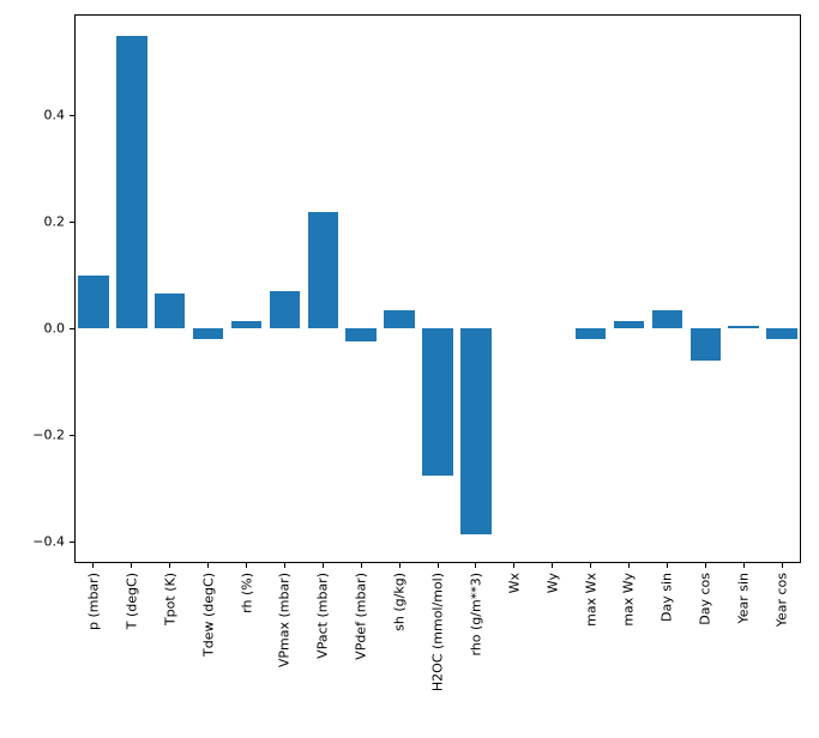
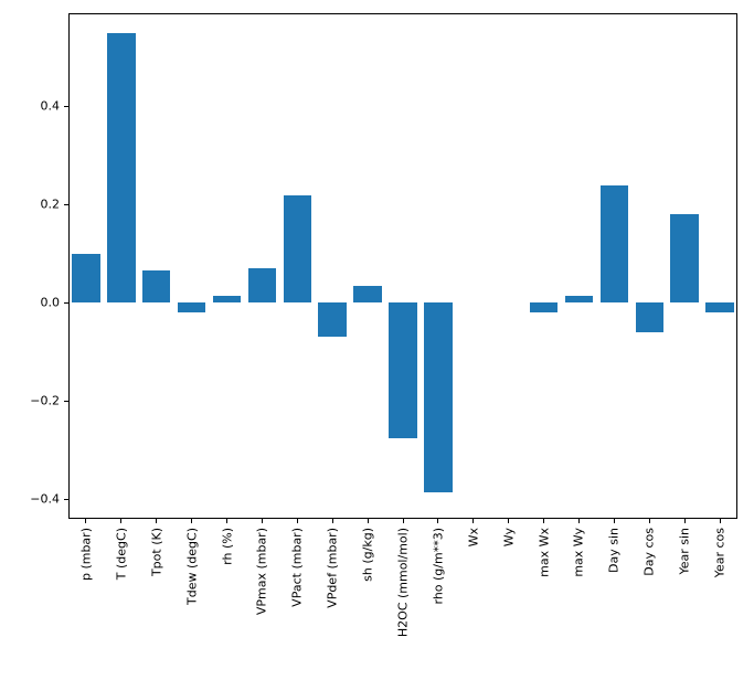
VPdef (mbar): -0.03 -> -0.07
Day sin: 0.04 -> 0.24
Year sin: 0.01 -> 0.18
